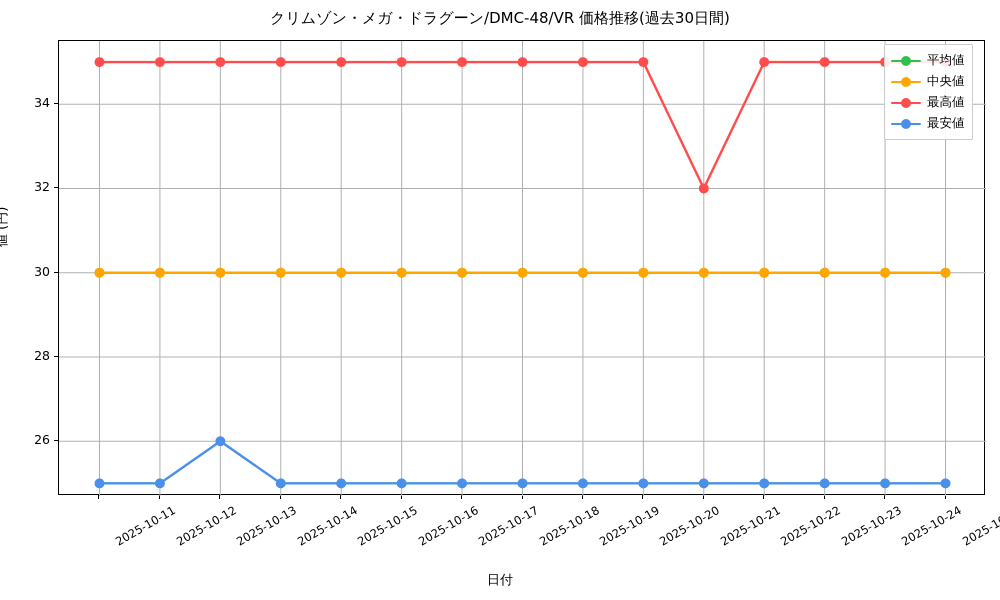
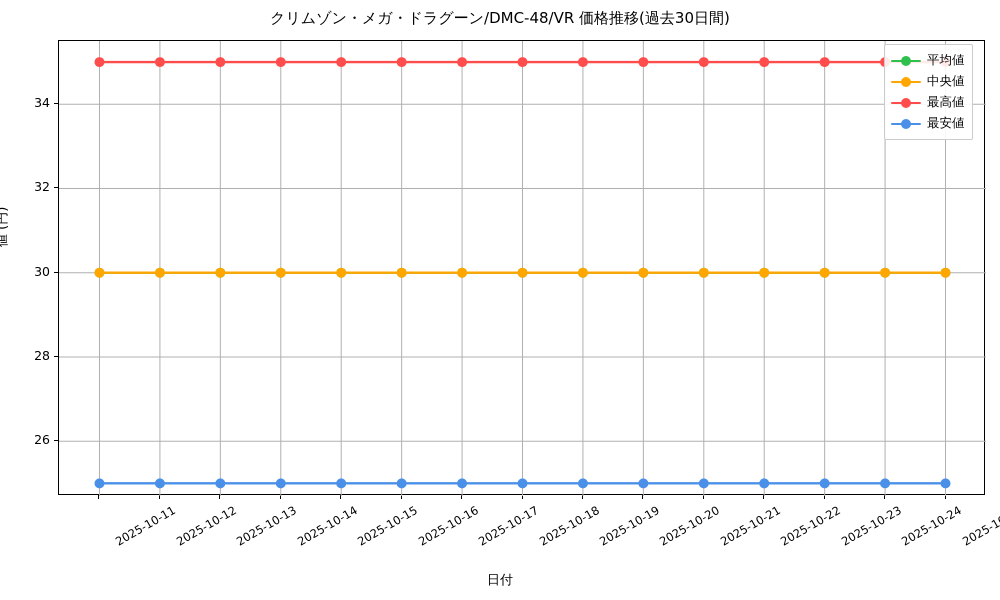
最安値/2025-10-13: 26 -> 25
最高値/2025-10-21: 32 -> 35
